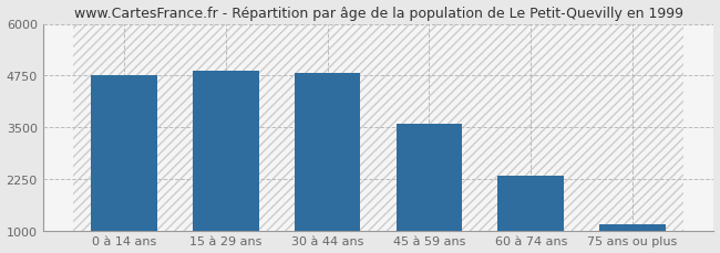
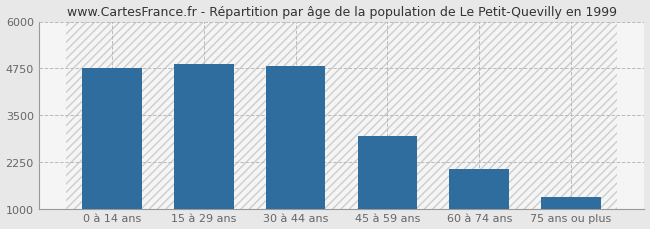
45 à 59 ans: 3570 -> 2950
60 à 74 ans: 2320 -> 2050
75 ans ou plus: 1150 -> 1300
